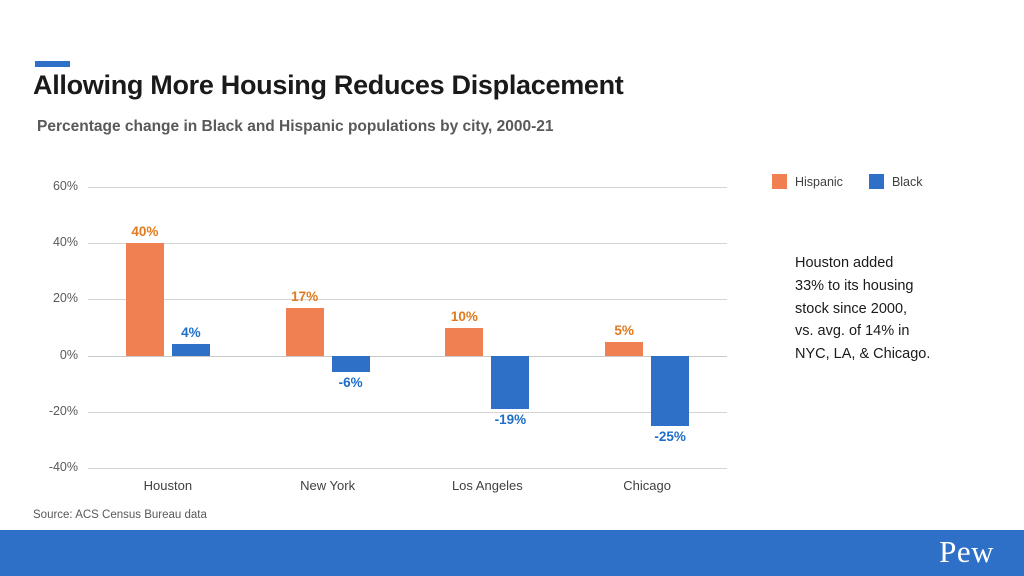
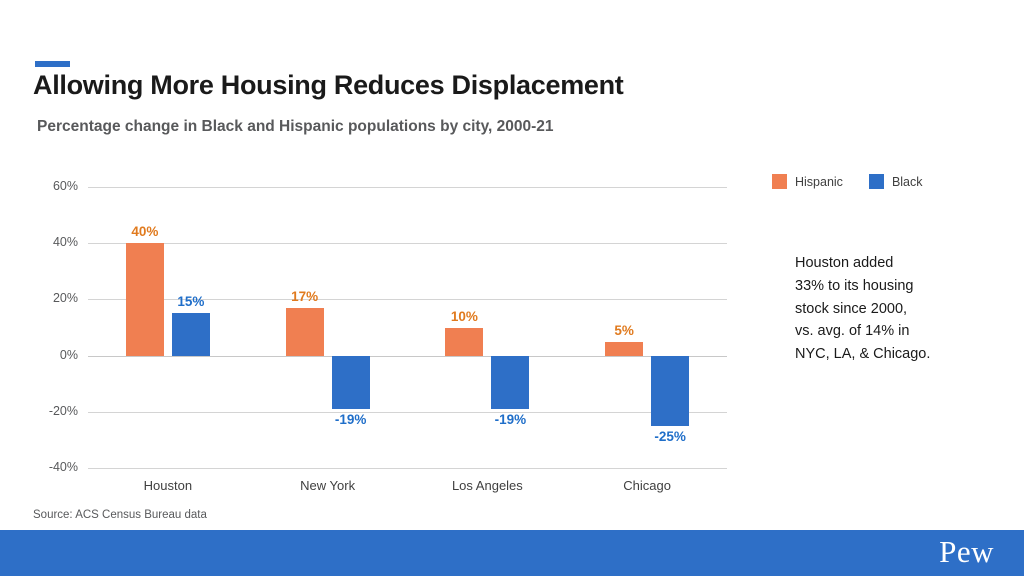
Black/Houston: 4% -> 15%
Black/New York: -6% -> -19%
